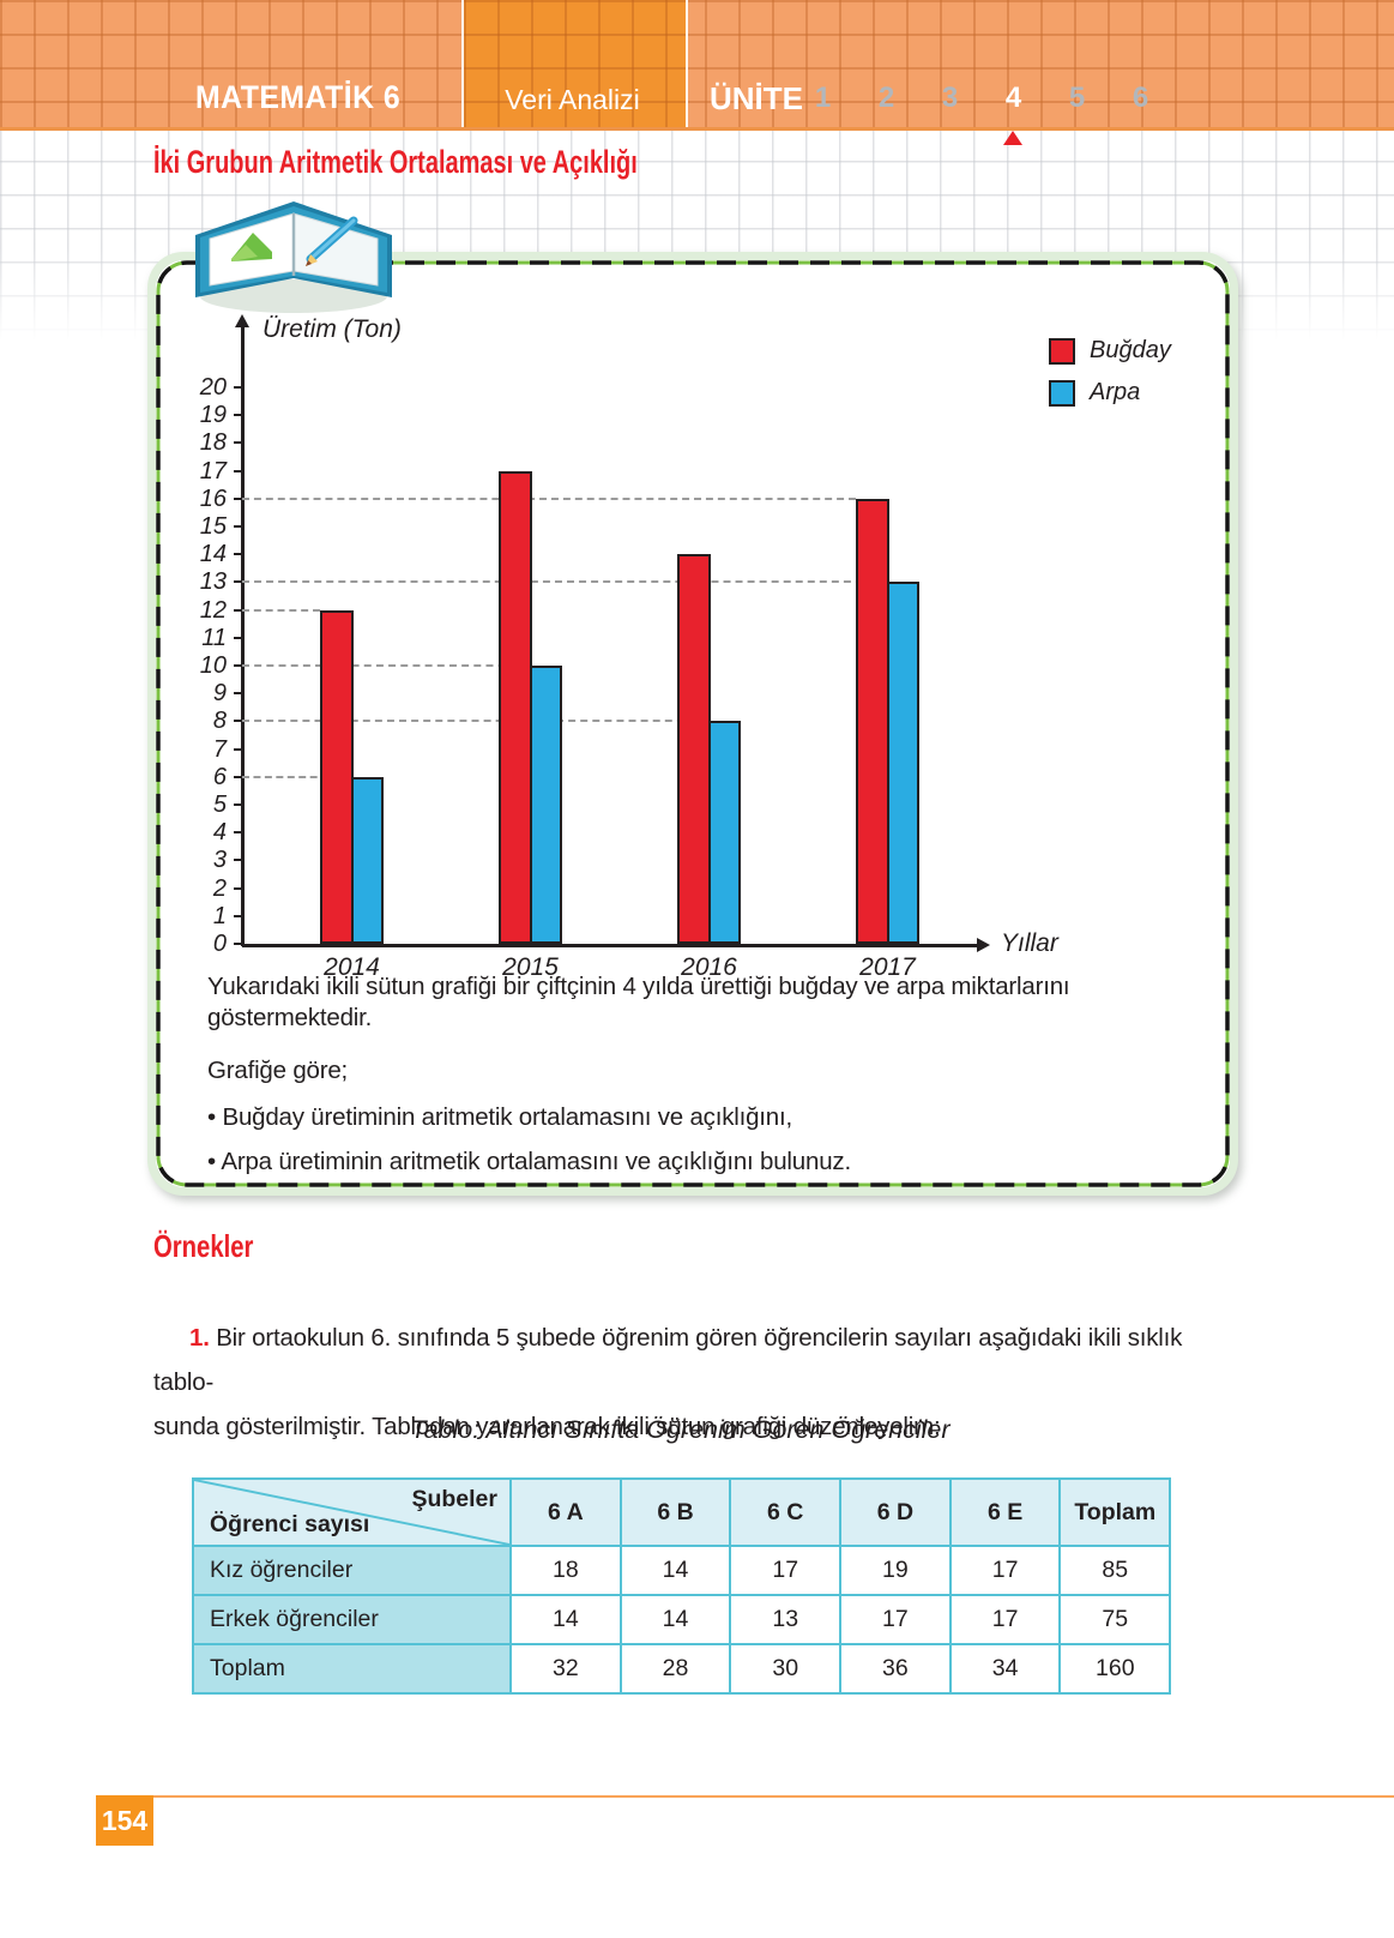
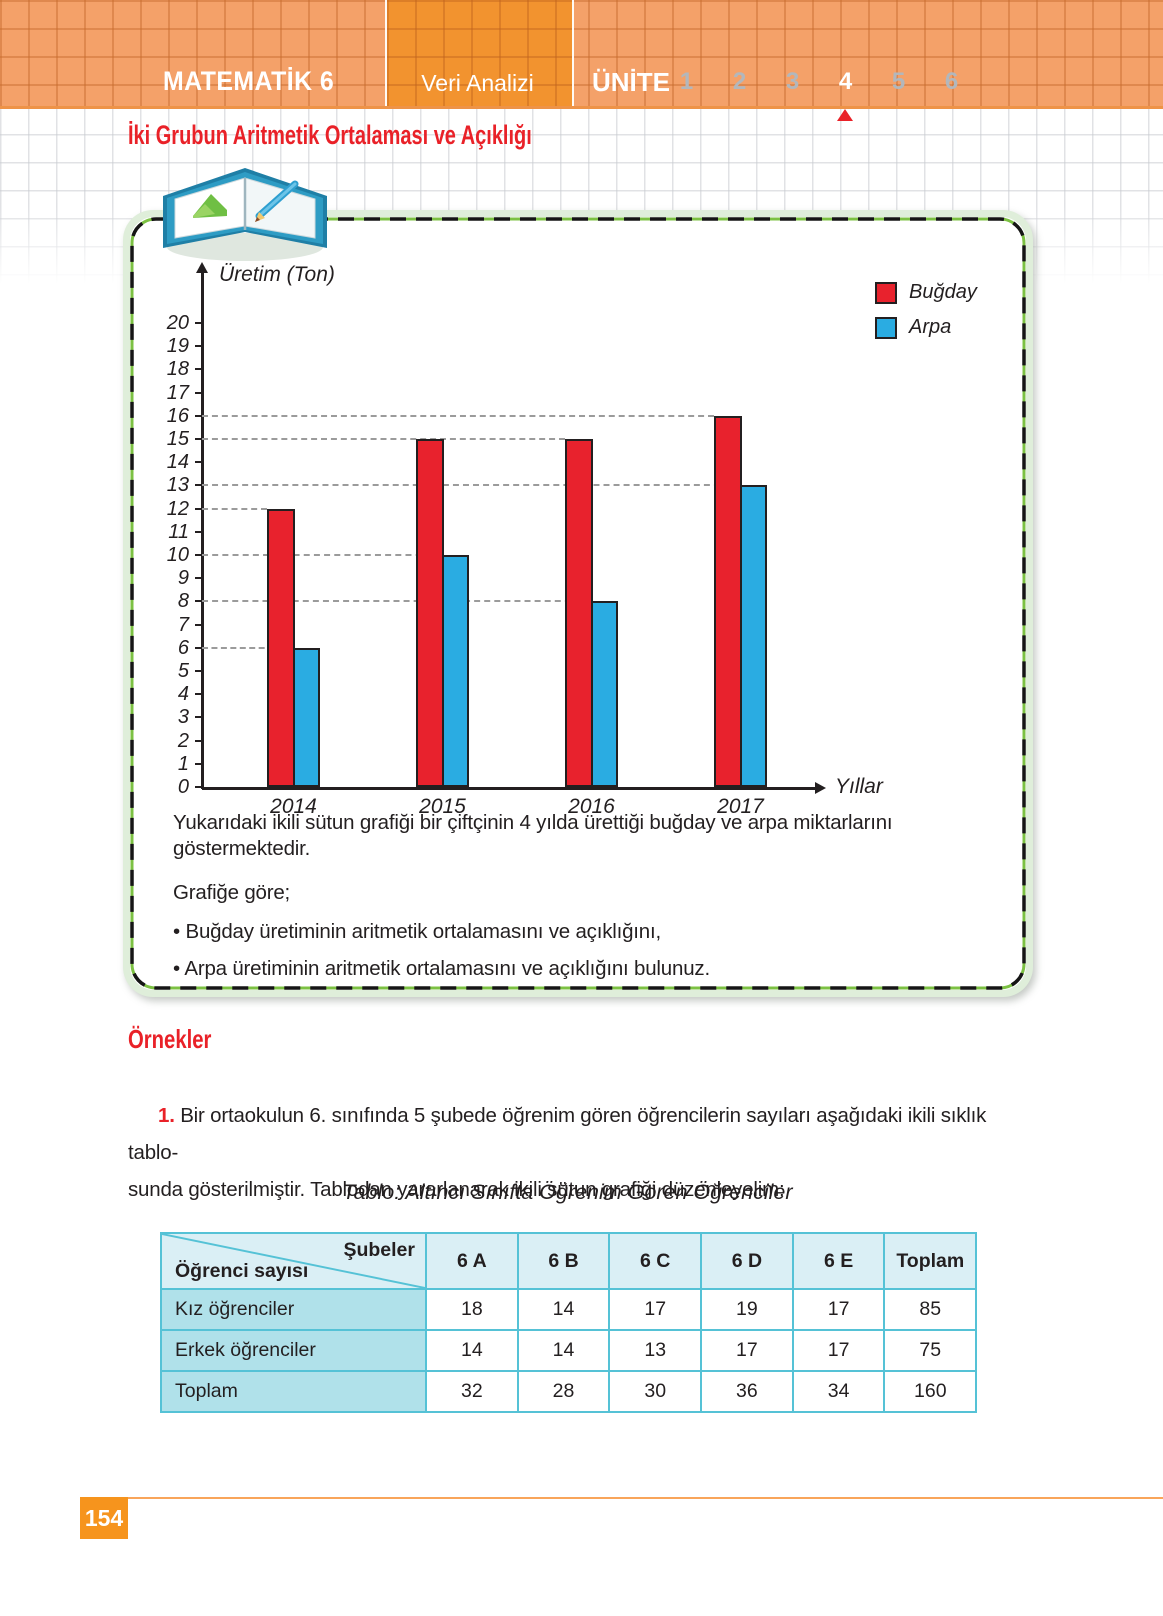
Buğday/2015: 17 -> 15
Buğday/2016: 14 -> 15
